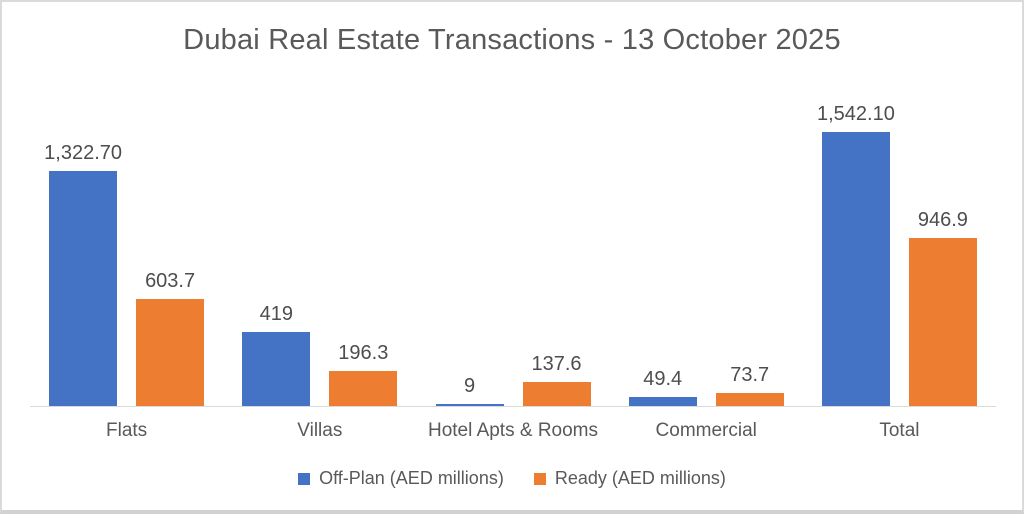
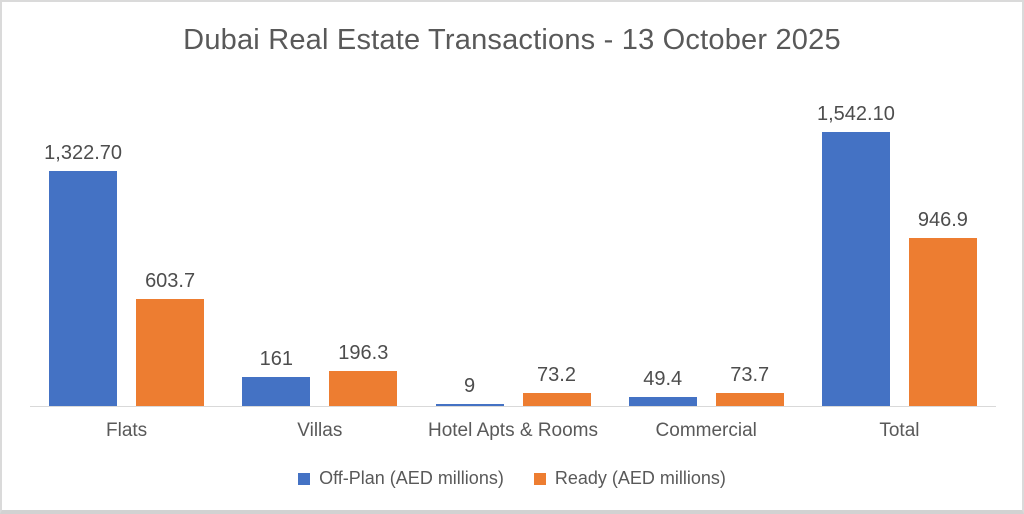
Off-Plan (AED millions)/Villas: 419 -> 161
Ready (AED millions)/Hotel Apts & Rooms: 137.6 -> 73.2
